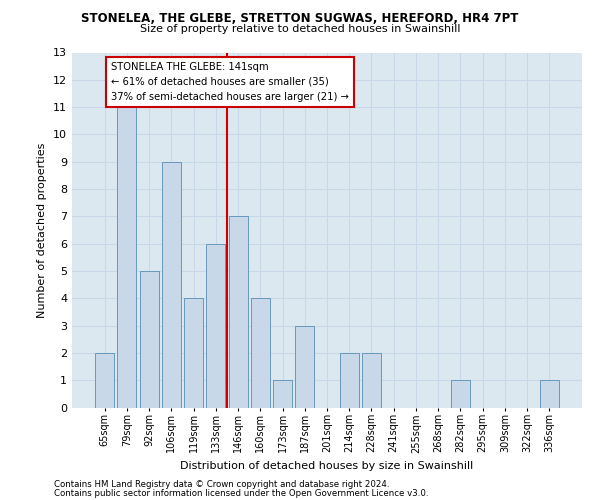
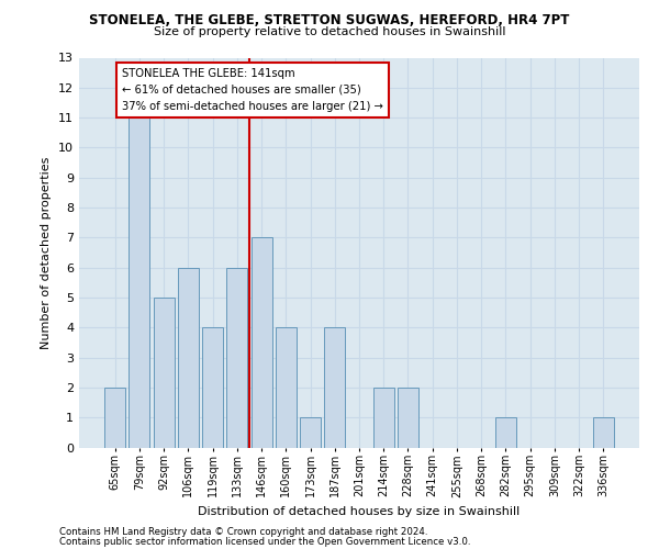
106sqm: 9 -> 6
187sqm: 3 -> 4
